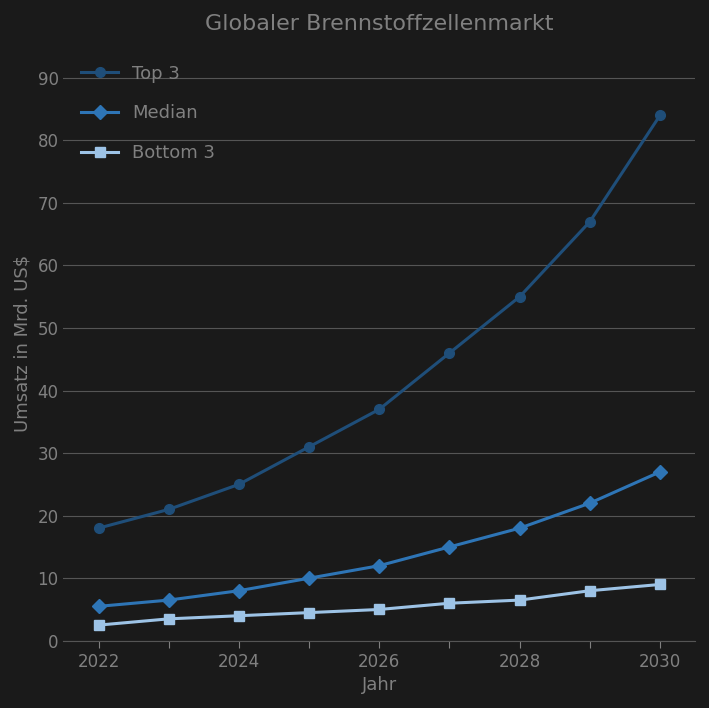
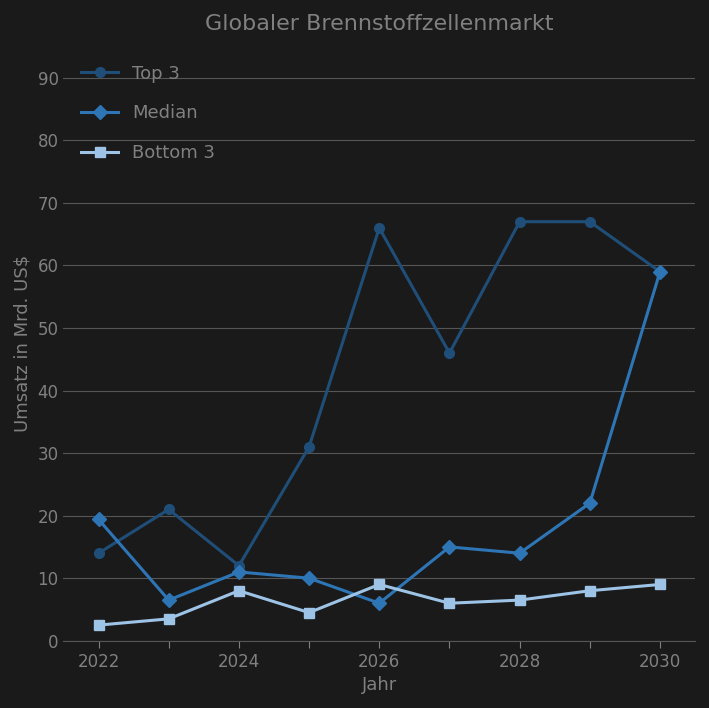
Top 3/2022: 18 -> 14
Median/2022: 5.5 -> 19.4
Top 3/2024: 25 -> 12
Median/2024: 8.0 -> 11.0
Bottom 3/2024: 4.0 -> 8.0
Top 3/2026: 37 -> 66
Median/2026: 12.0 -> 6.0
Bottom 3/2026: 5.0 -> 9.0
Top 3/2028: 55 -> 67
Median/2028: 18.0 -> 14.0
Top 3/2030: 84 -> 59
Median/2030: 27.0 -> 59.0
